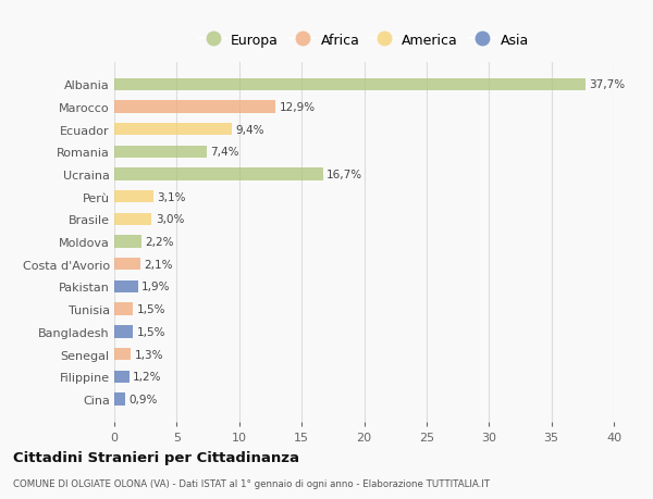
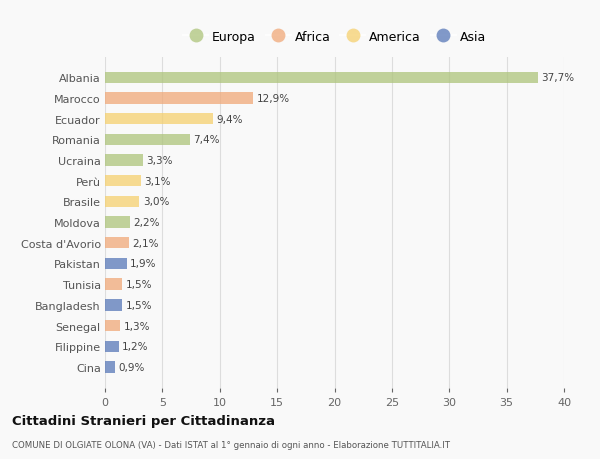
Ucraina: 16,7% -> 3,3%
